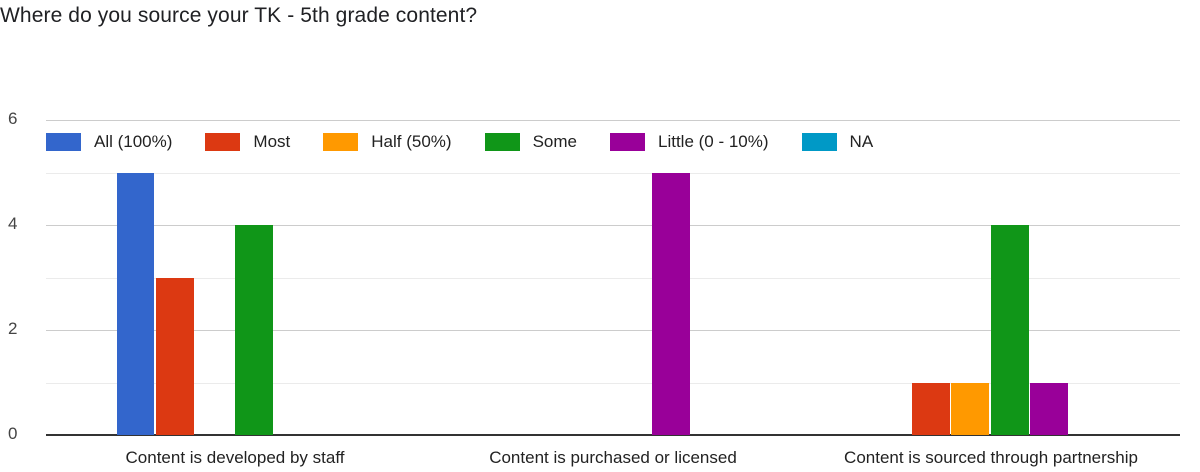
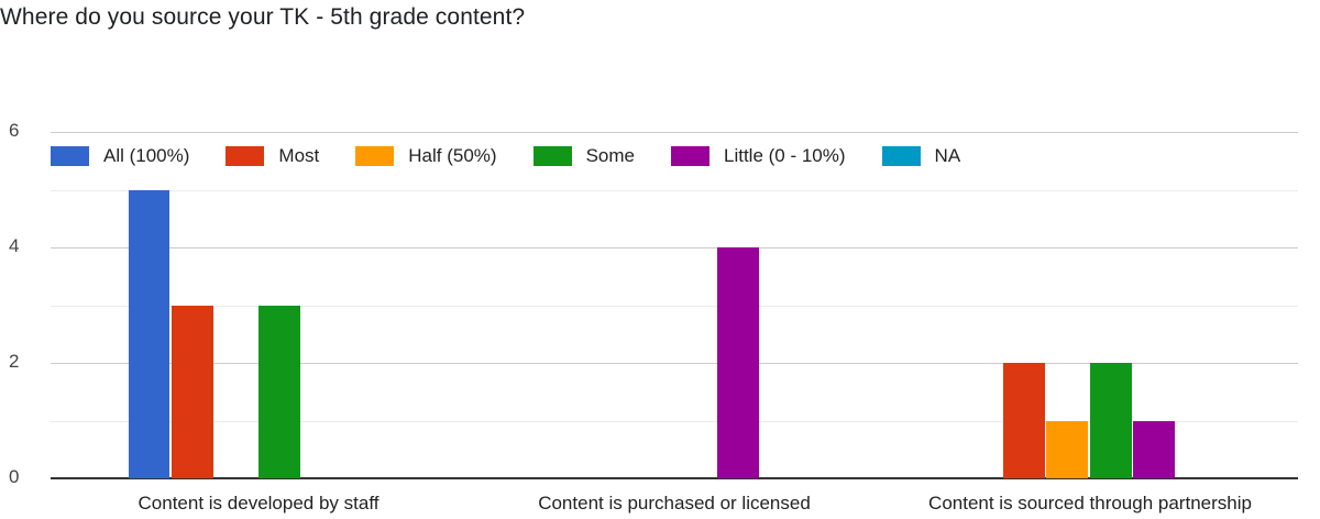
Some/Content is developed by staff: 4 -> 3
Little (0 - 10%)/Content is purchased or licensed: 5 -> 4
Most/Content is sourced through partnership: 1 -> 2
Some/Content is sourced through partnership: 4 -> 2
